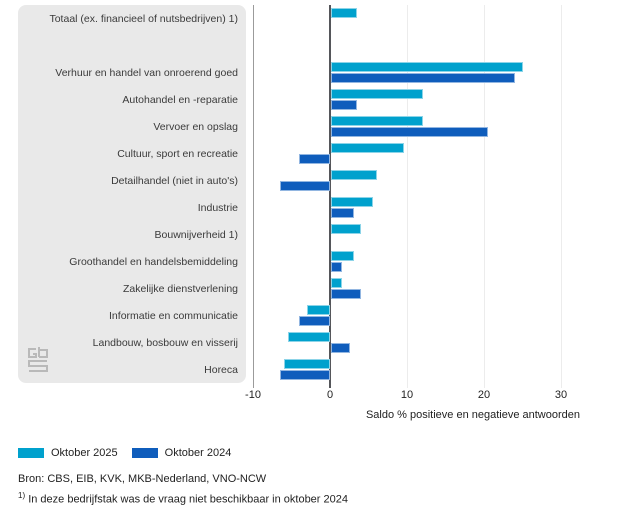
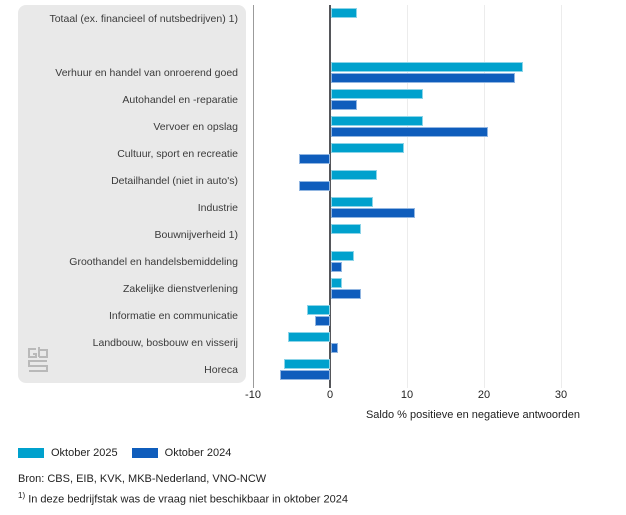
Oktober 2024/Detailhandel (niet in auto's): -6 -> -4
Oktober 2024/Industrie: 3 -> 11
Oktober 2024/Informatie en communicatie: -4 -> -2
Oktober 2024/Landbouw, bosbouw en visserij: 2 -> 1
